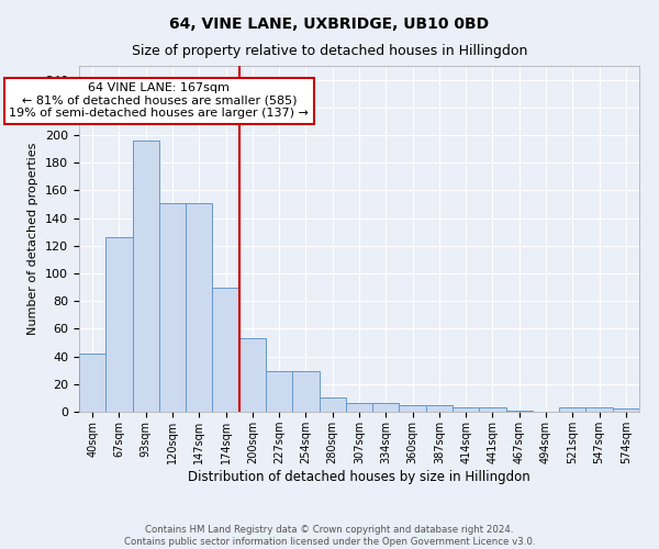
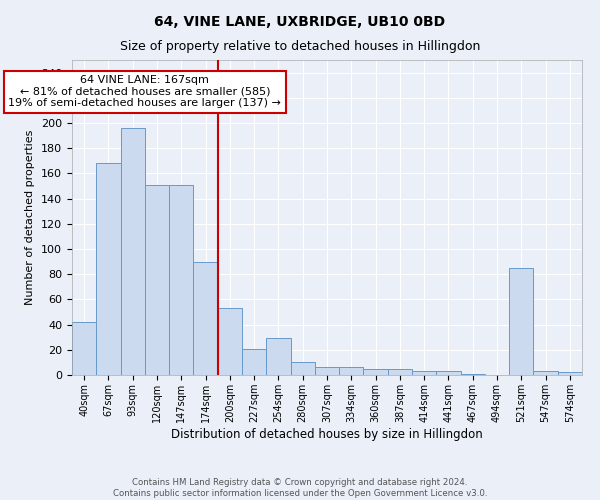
67sqm: 126 -> 168
227sqm: 29 -> 21
521sqm: 3 -> 85
